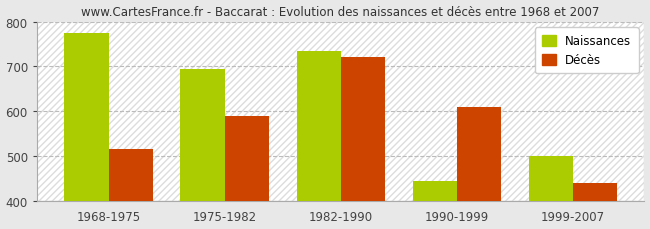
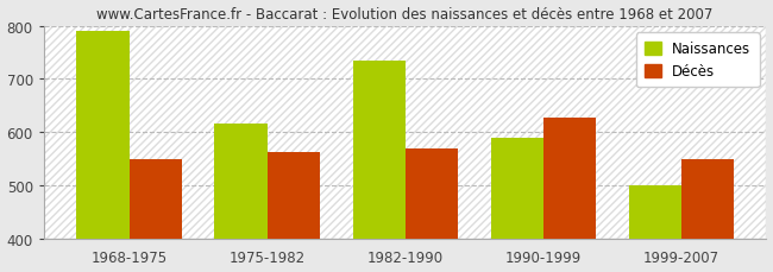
Naissances/1968-1975: 775 -> 790
Décès/1968-1975: 515 -> 550
Naissances/1975-1982: 695 -> 615
Décès/1975-1982: 590 -> 562
Décès/1982-1990: 720 -> 568
Naissances/1990-1999: 445 -> 590
Décès/1990-1999: 610 -> 628
Décès/1999-2007: 440 -> 548
